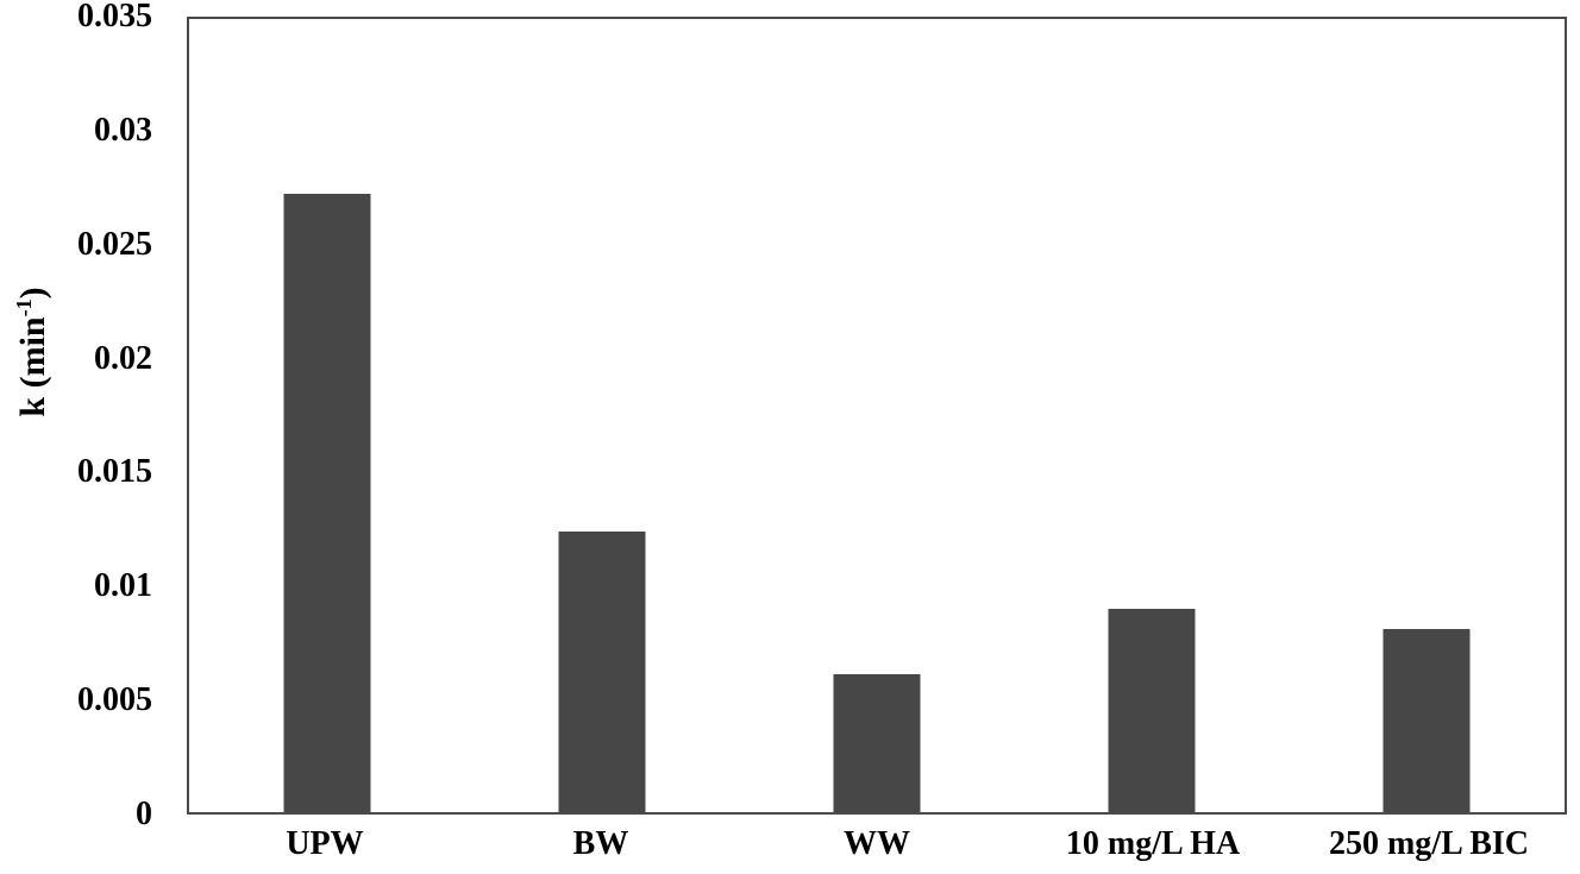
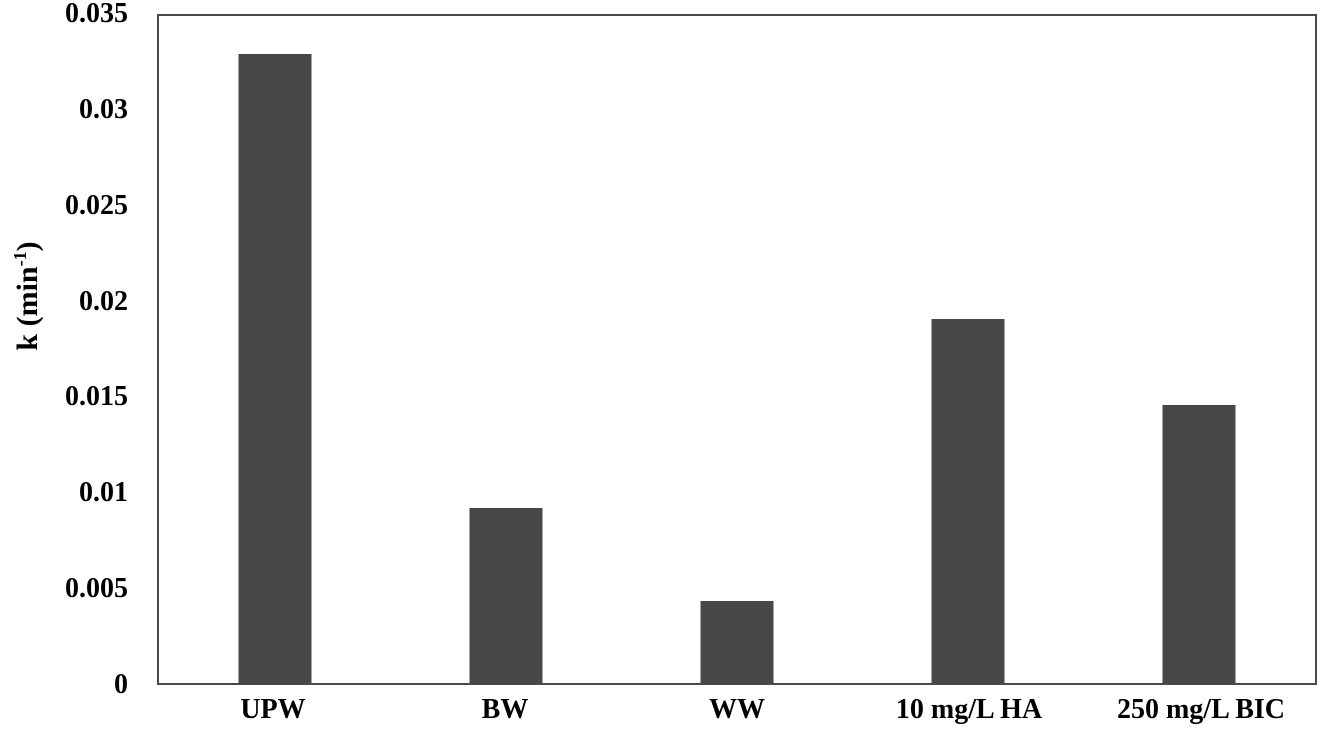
UPW: 0.0273 -> 0.0330
BW: 0.0124 -> 0.0092
WW: 0.0061 -> 0.0043
10 mg/L HA: 0.0090 -> 0.0191
250 mg/L BIC: 0.0081 -> 0.0146
